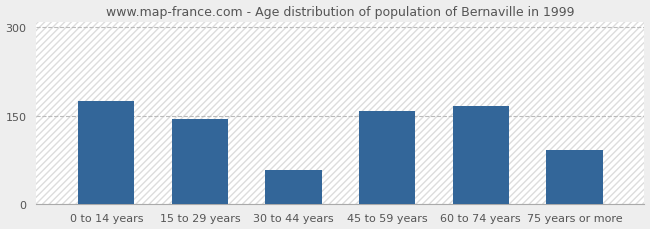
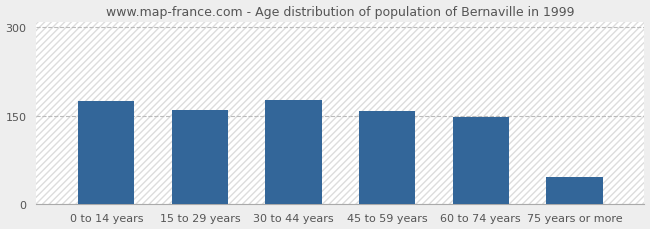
15 to 29 years: 144 -> 160
30 to 44 years: 58 -> 177
60 to 74 years: 166 -> 148
75 years or more: 92 -> 46
